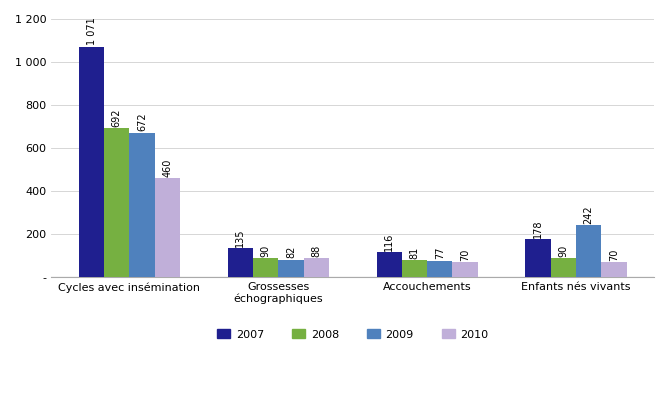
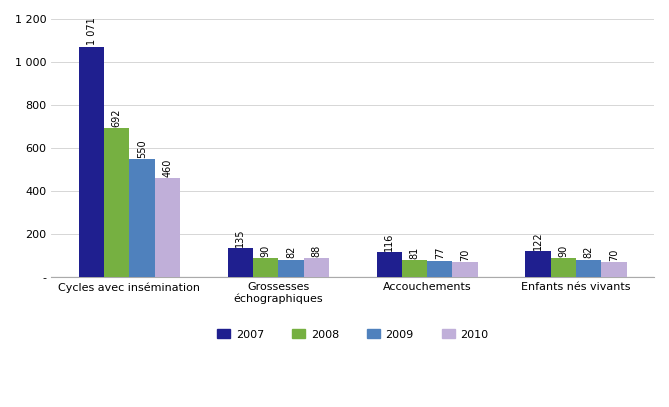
2009/Cycles avec insémination: 672 -> 550
2007/Enfants nés vivants: 178 -> 122
2009/Enfants nés vivants: 242 -> 82
